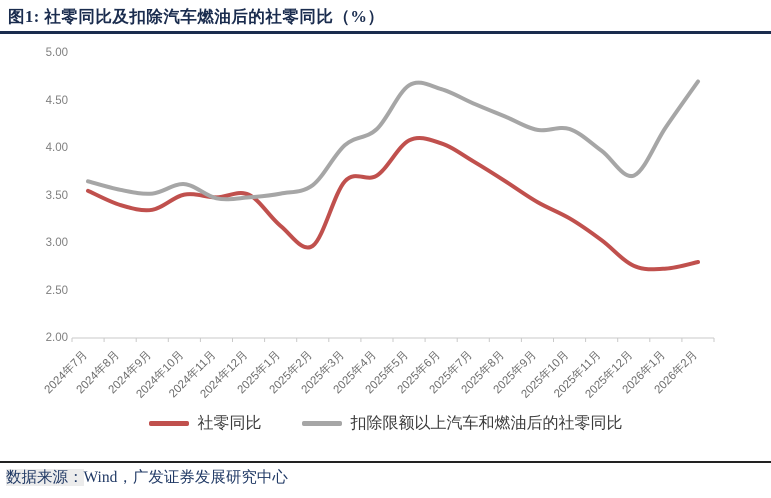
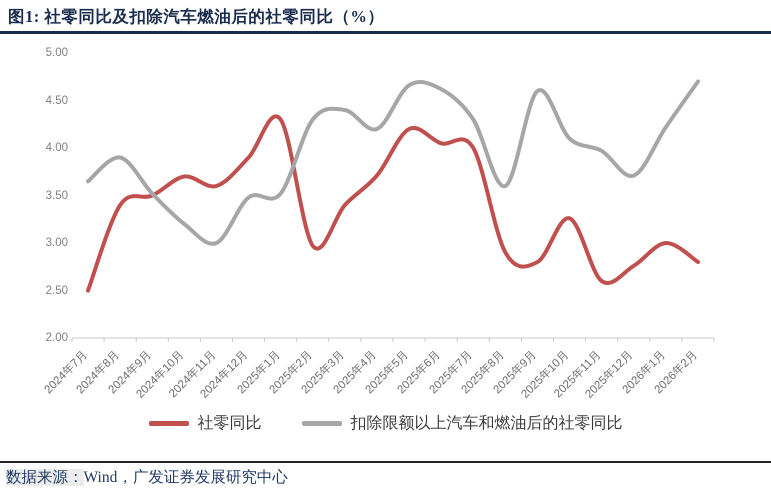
社零同比/2024年7月: 3.5 -> 2.5
扣除限额以上汽车和燃油后的社零同比/2024年8月: 3.6 -> 3.9
社零同比/2024年9月: 3.4 -> 3.5
社零同比/2024年10月: 3.5 -> 3.7
扣除限额以上汽车和燃油后的社零同比/2024年10月: 3.6 -> 3.2
社零同比/2024年11月: 3.5 -> 3.6
扣除限额以上汽车和燃油后的社零同比/2024年11月: 3.5 -> 3.0
社零同比/2024年12月: 3.5 -> 3.9
社零同比/2025年1月: 3.2 -> 4.3
扣除限额以上汽车和燃油后的社零同比/2025年2月: 3.6 -> 4.3
社零同比/2025年3月: 3.6 -> 3.4
扣除限额以上汽车和燃油后的社零同比/2025年3月: 4.0 -> 4.4
社零同比/2025年5月: 4.1 -> 4.2
社零同比/2025年7月: 3.9 -> 4.0
扣除限额以上汽车和燃油后的社零同比/2025年7月: 4.5 -> 4.3
社零同比/2025年8月: 3.6 -> 2.9
扣除限额以上汽车和燃油后的社零同比/2025年8月: 4.3 -> 3.6
社零同比/2025年9月: 3.4 -> 2.8
扣除限额以上汽车和燃油后的社零同比/2025年9月: 4.2 -> 4.6
扣除限额以上汽车和燃油后的社零同比/2025年10月: 4.2 -> 4.1
社零同比/2025年11月: 3.0 -> 2.6
社零同比/2026年1月: 2.7 -> 3.0
